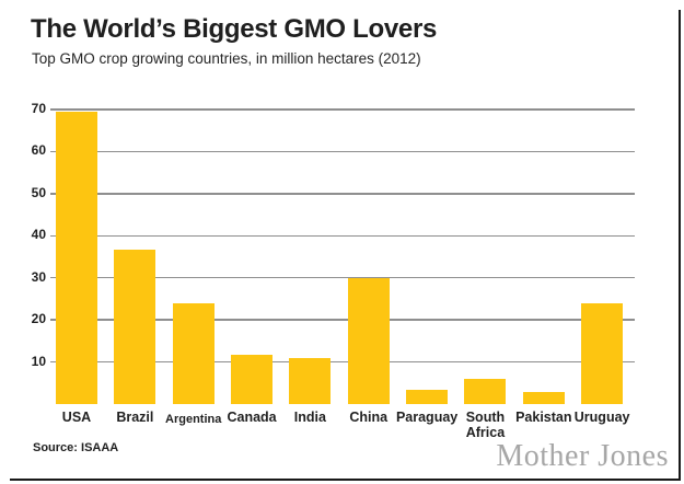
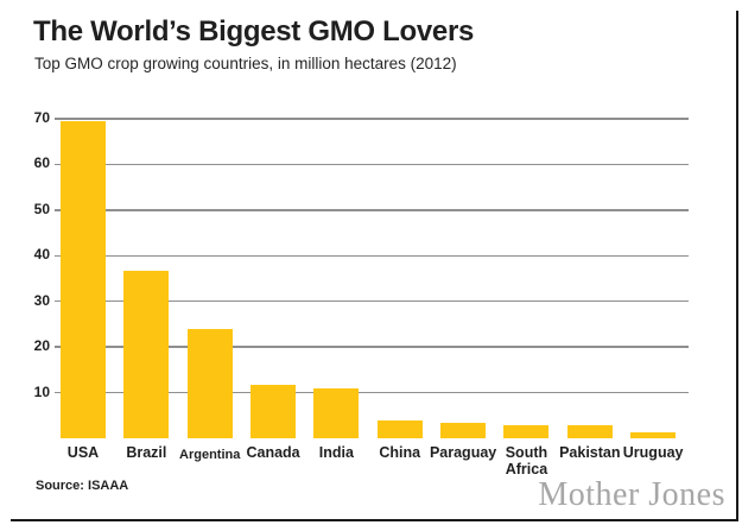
China: 30 -> 4
South Africa: 6 -> 3
Uruguay: 24 -> 1
